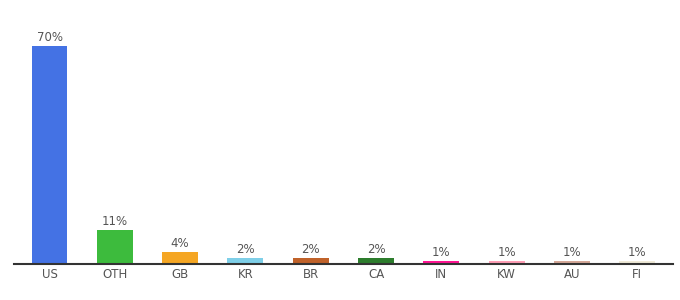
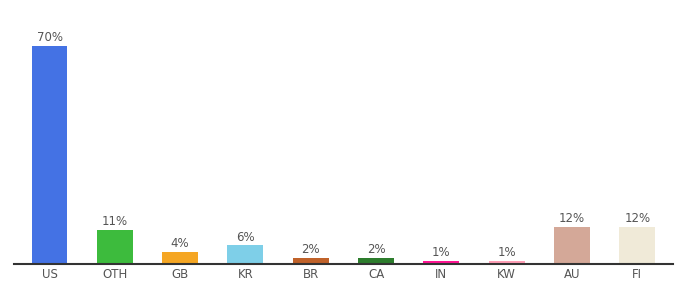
KR: 2% -> 6%
AU: 1% -> 12%
FI: 1% -> 12%
